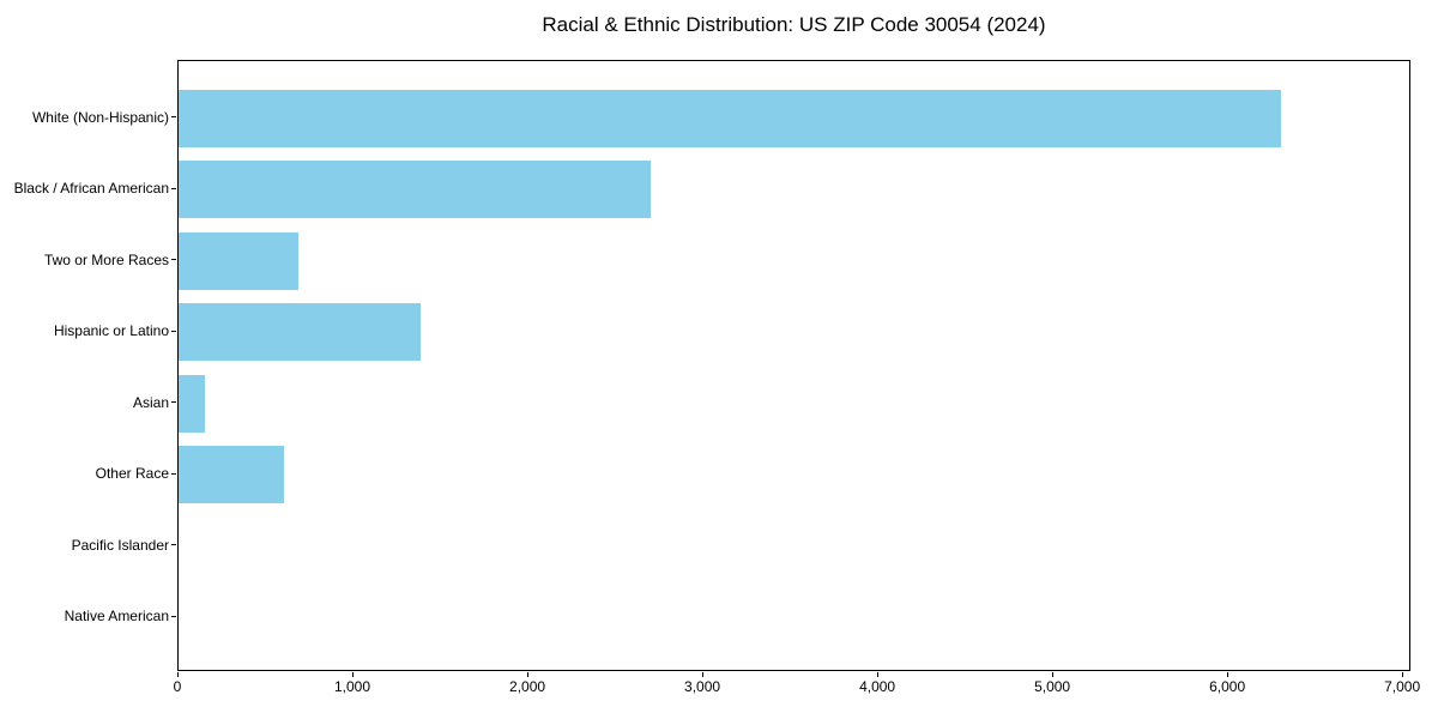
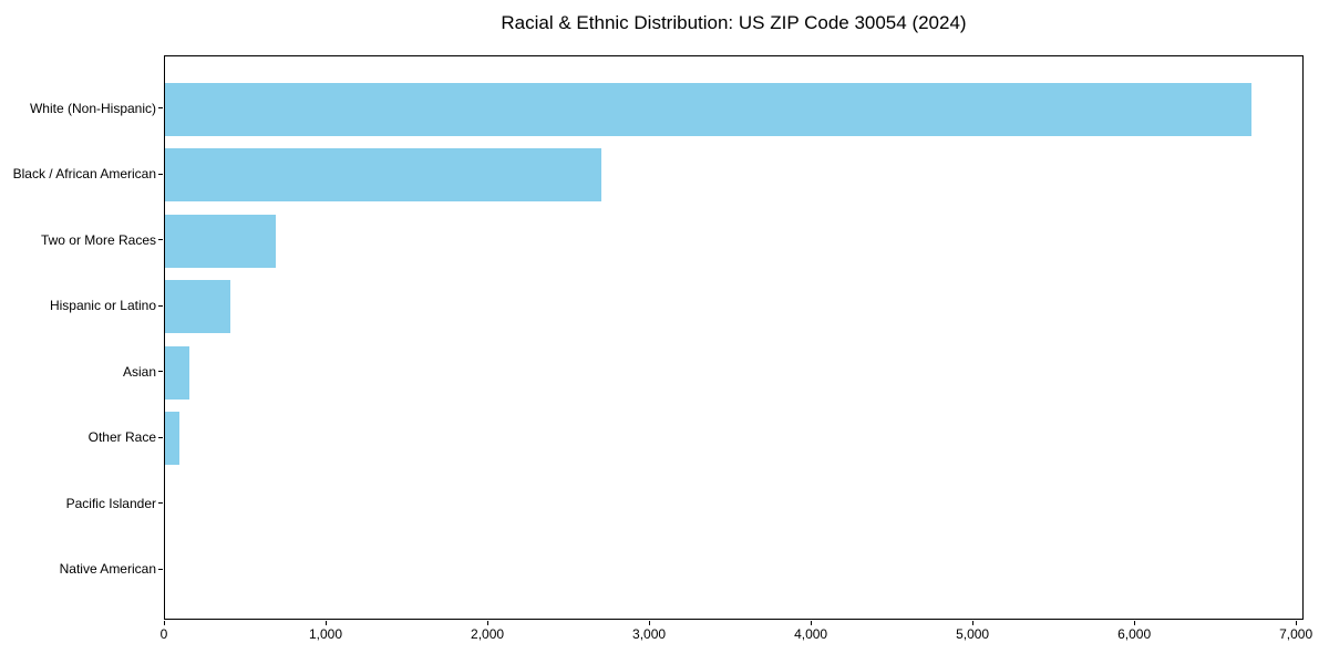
White (Non-Hispanic): 6300 -> 6720
Hispanic or Latino: 1380 -> 400
Other Race: 600 -> 90
